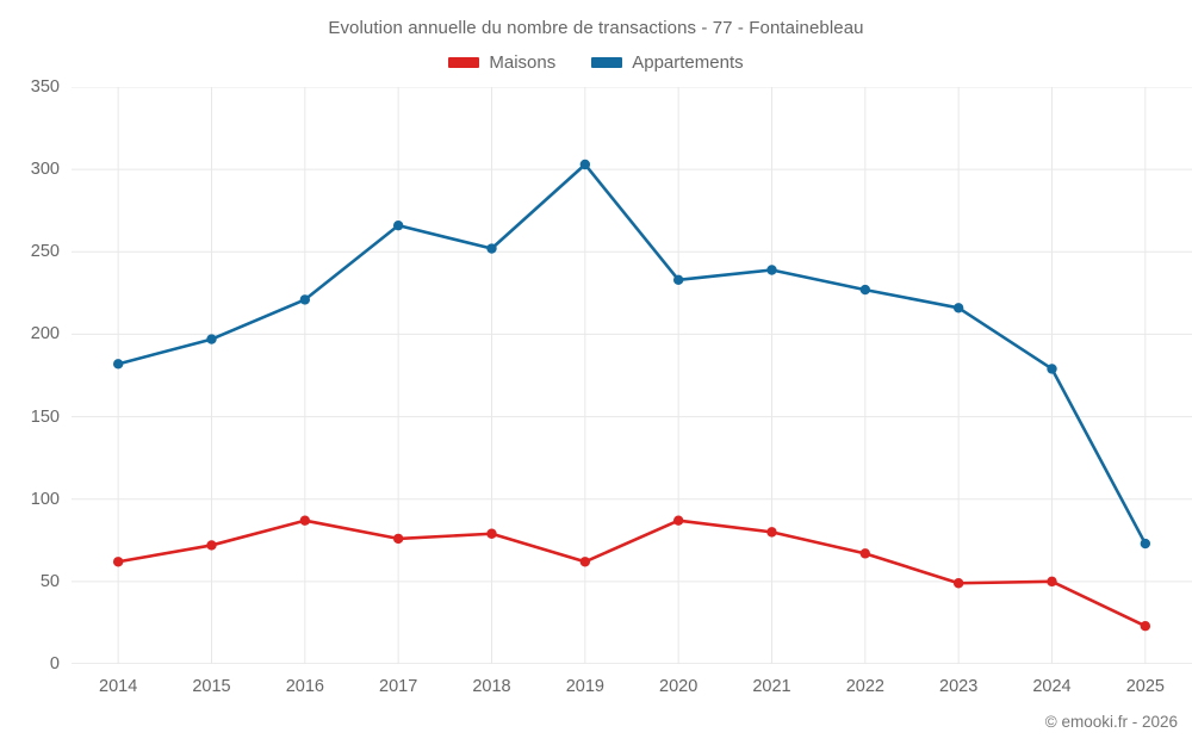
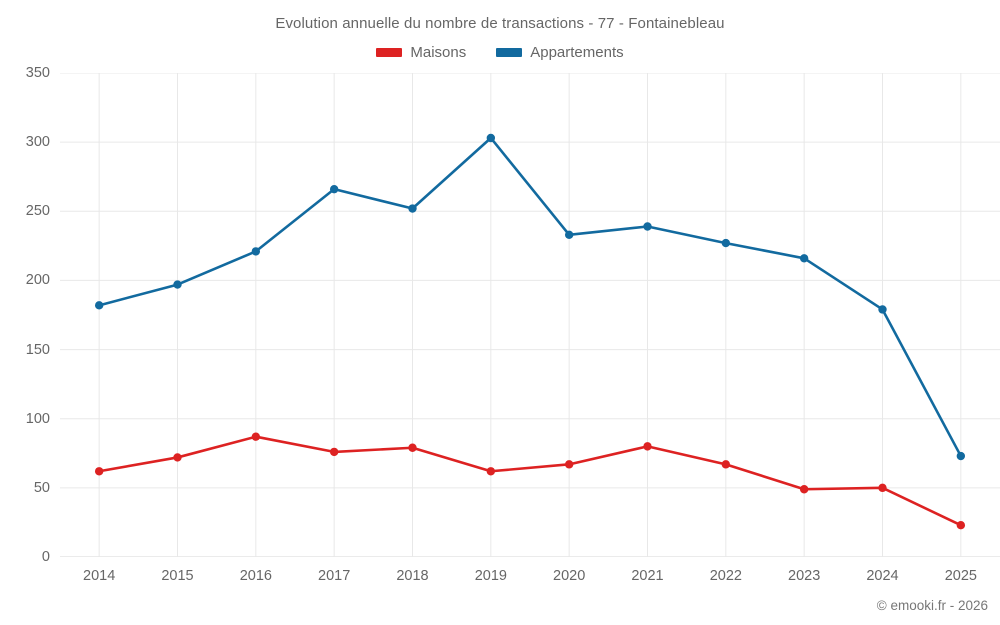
Maisons/2020: 87 -> 67
